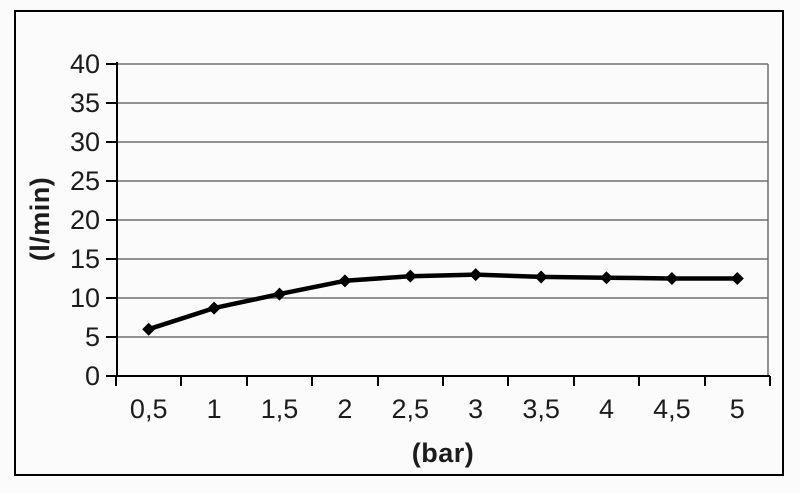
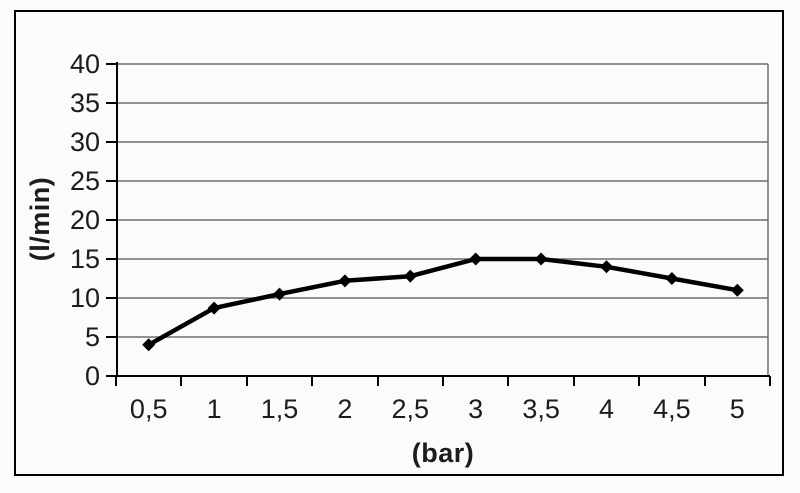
0,5: 6 -> 4
3: 13 -> 15
3,5: 13 -> 15
4: 13 -> 14
5: 12 -> 11
